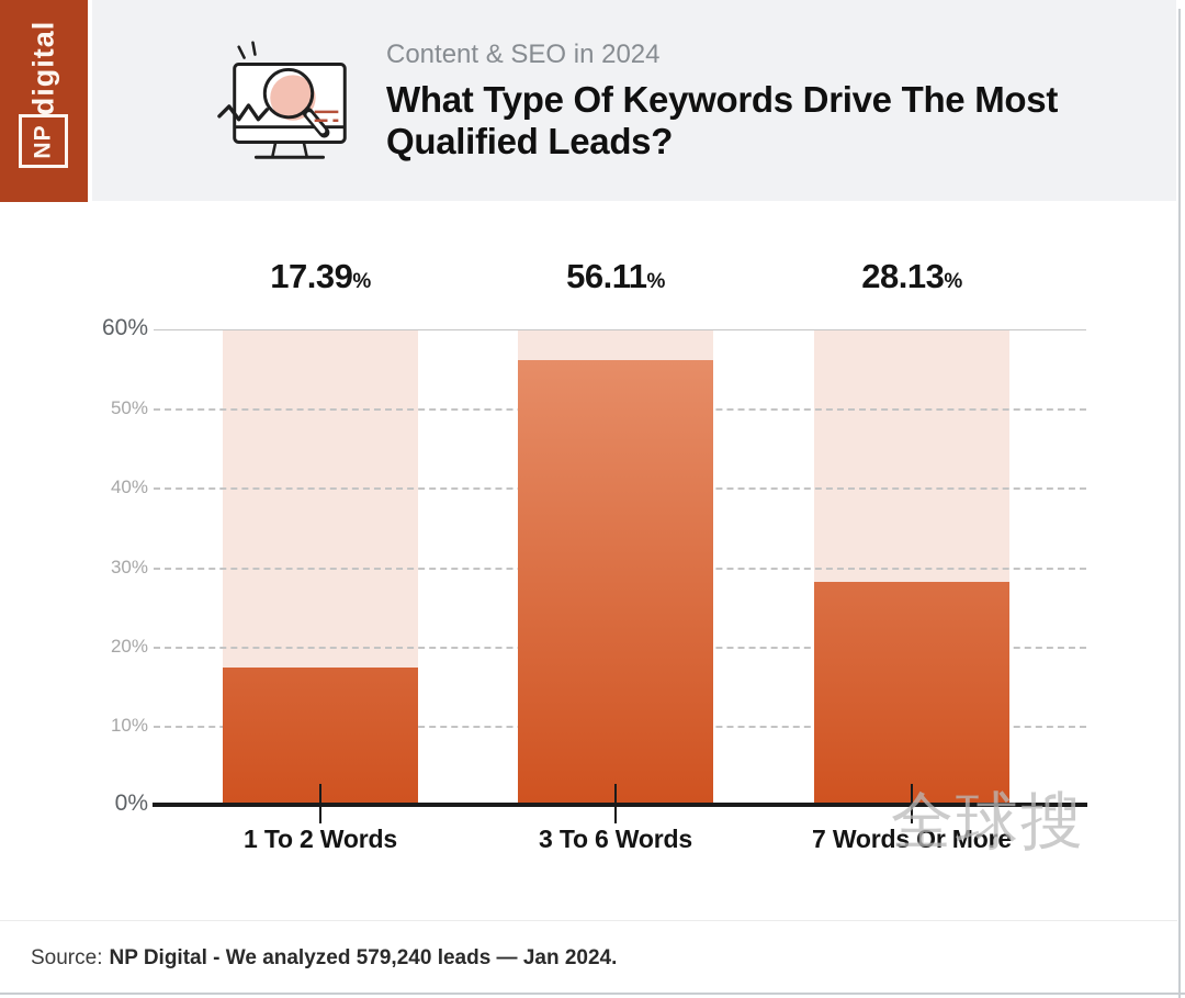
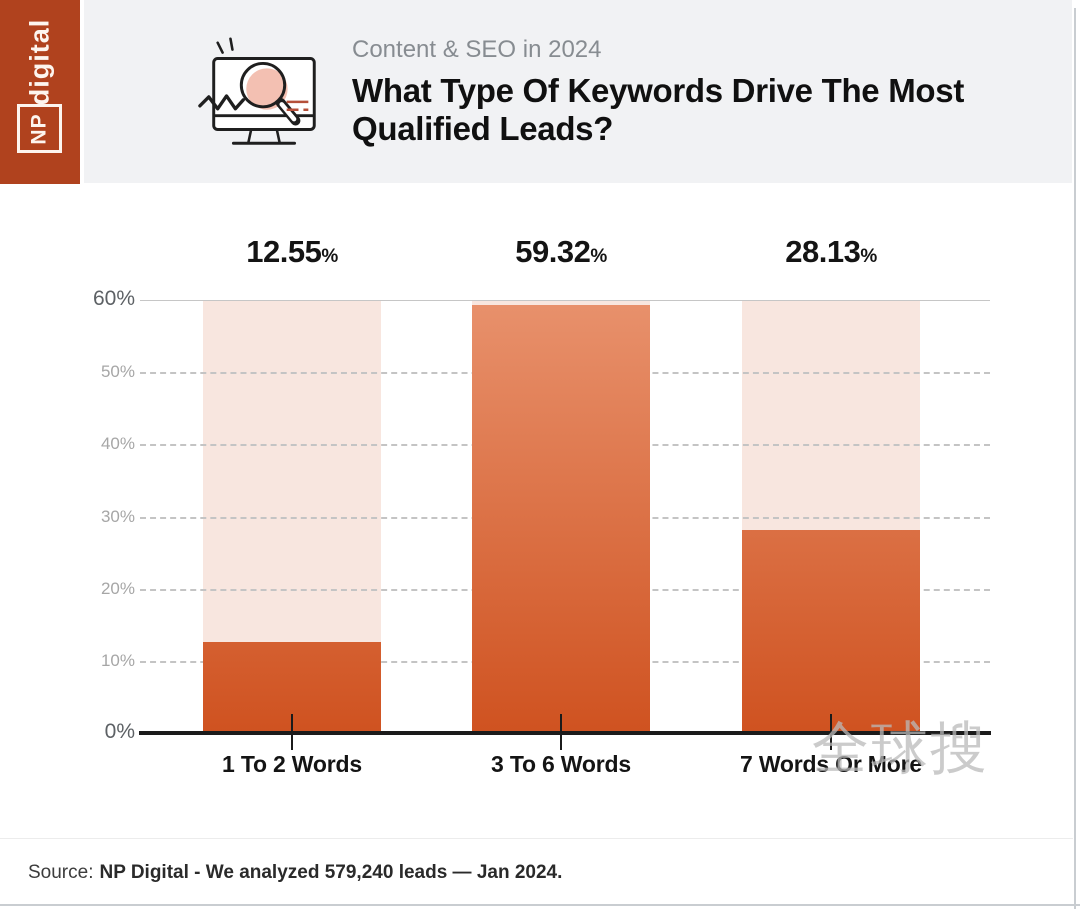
1 To 2 Words: 17.39 -> 12.55
3 To 6 Words: 56.11 -> 59.32
